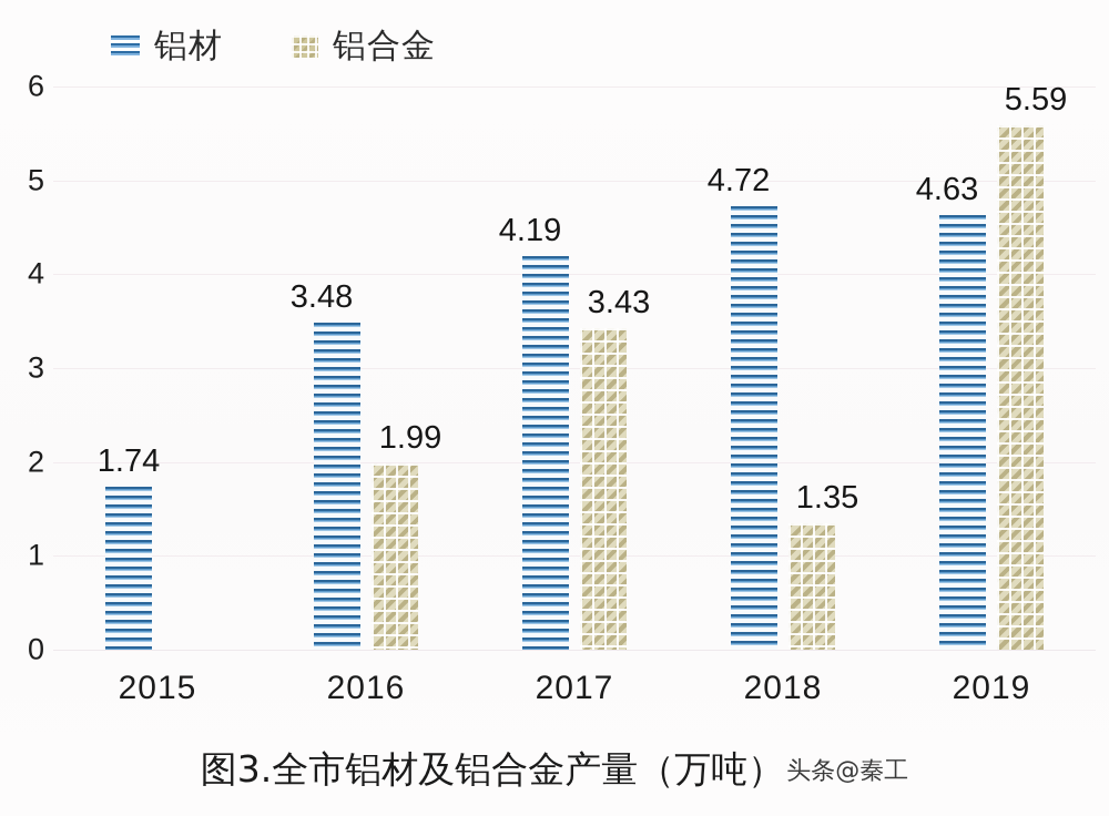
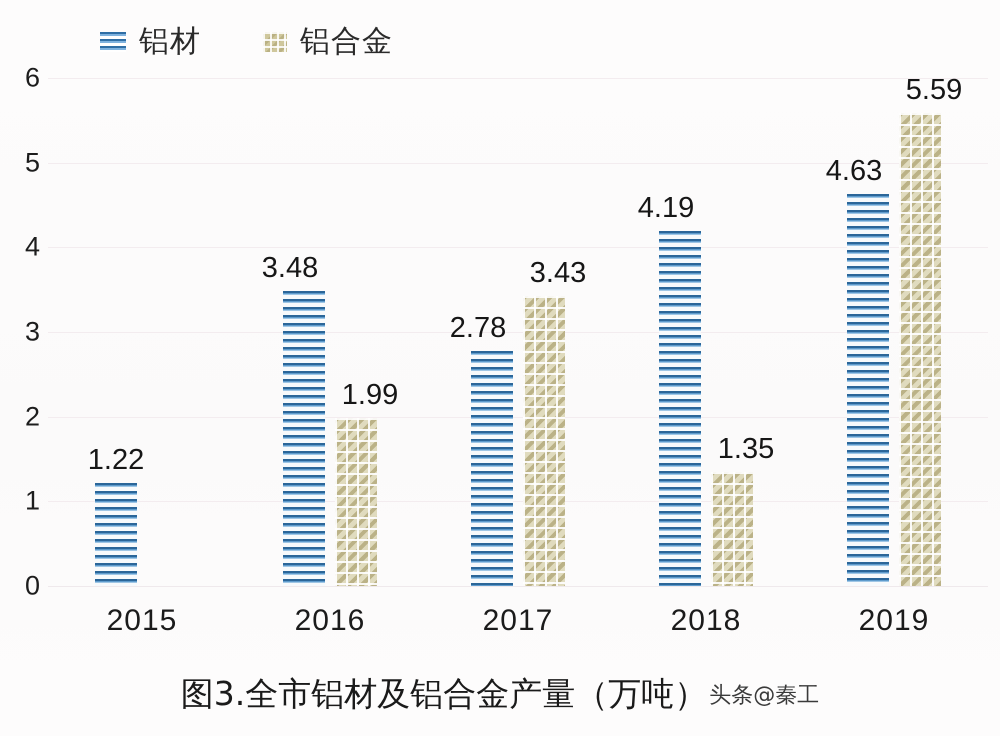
铝材/2015: 1.74 -> 1.22
铝材/2017: 4.19 -> 2.78
铝材/2018: 4.72 -> 4.19
